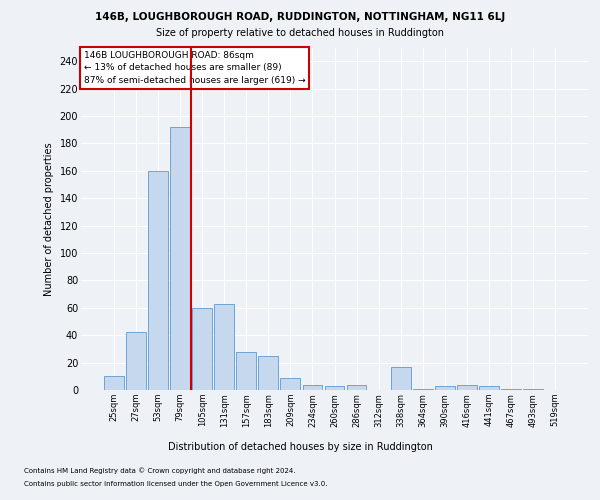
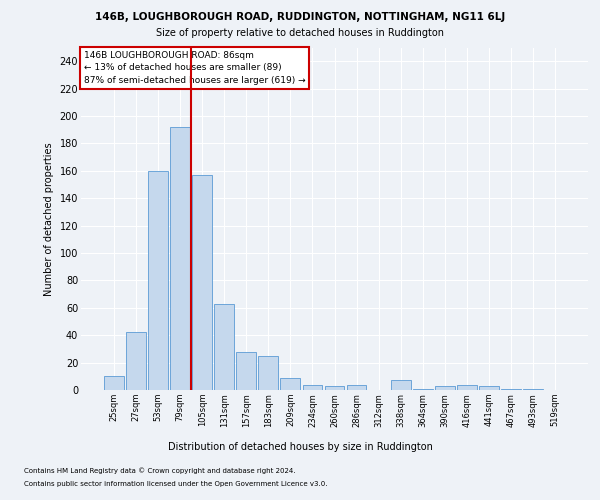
105sqm: 60 -> 157
338sqm: 17 -> 7
